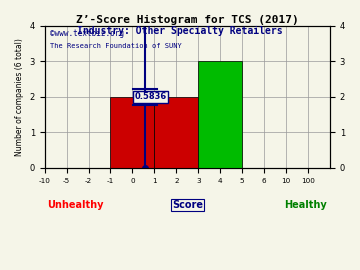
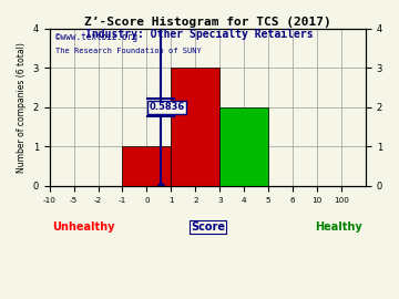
0: 2 -> 1
2: 2 -> 3
4: 3 -> 2
